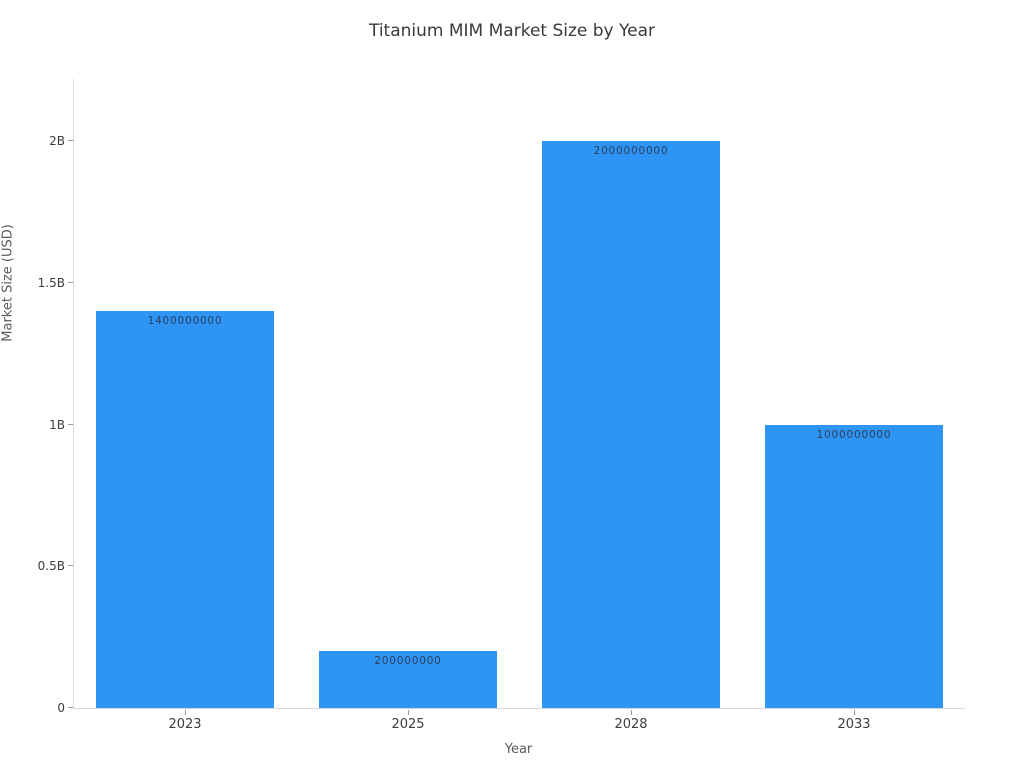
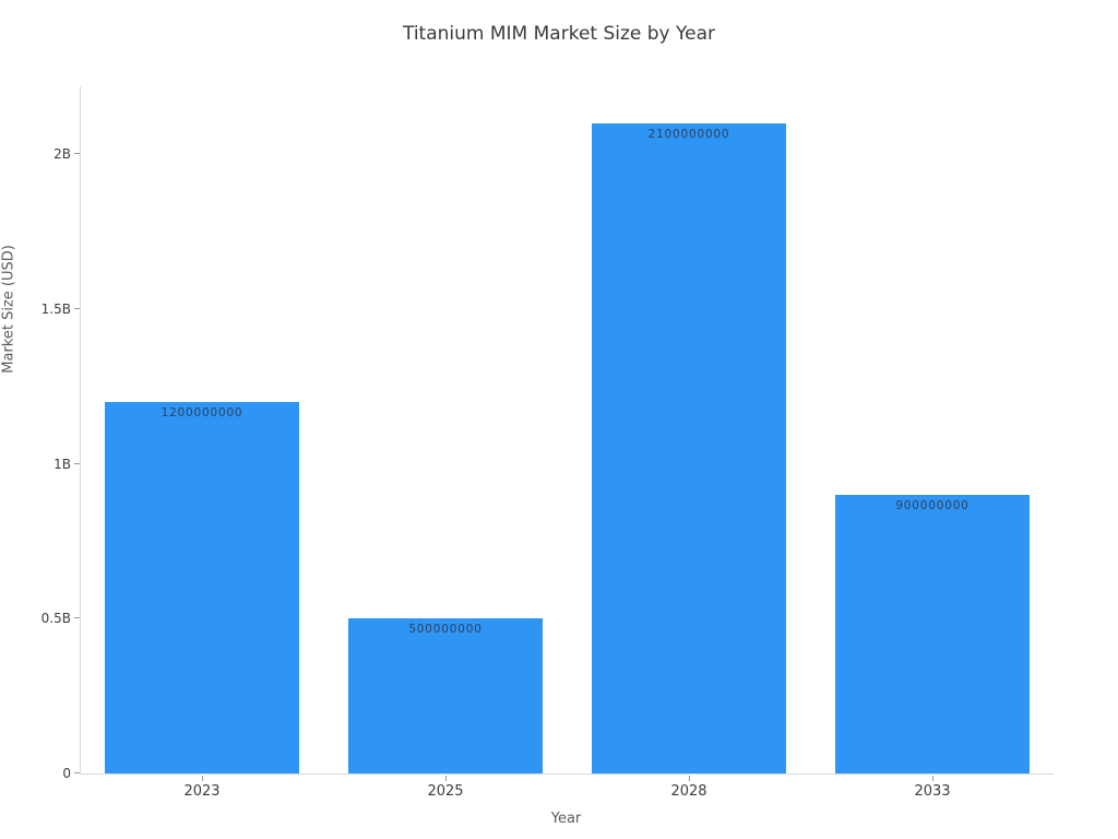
2023: 1400000000 -> 1200000000
2025: 200000000 -> 500000000
2028: 2000000000 -> 2100000000
2033: 1000000000 -> 900000000
